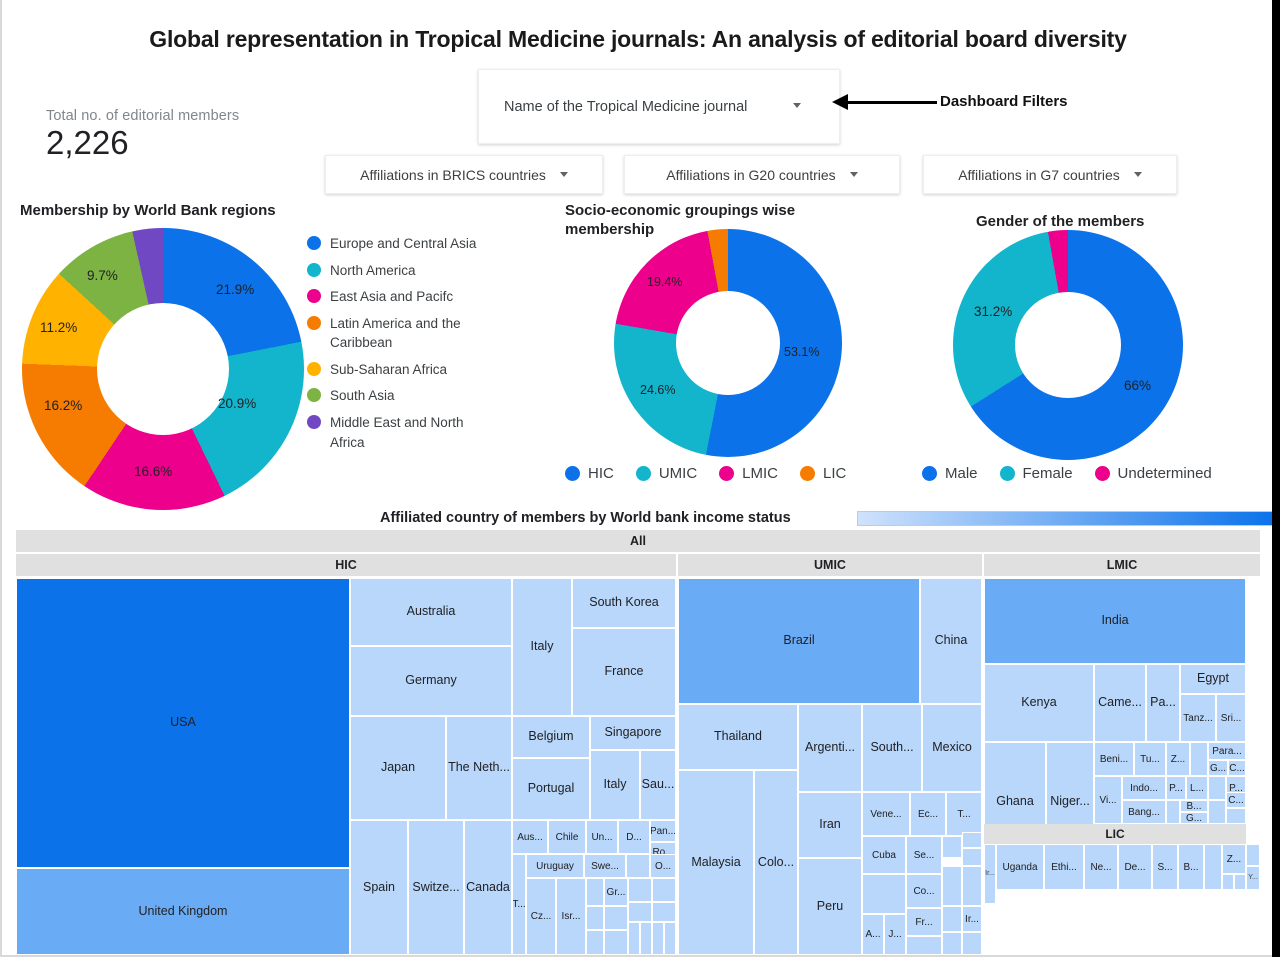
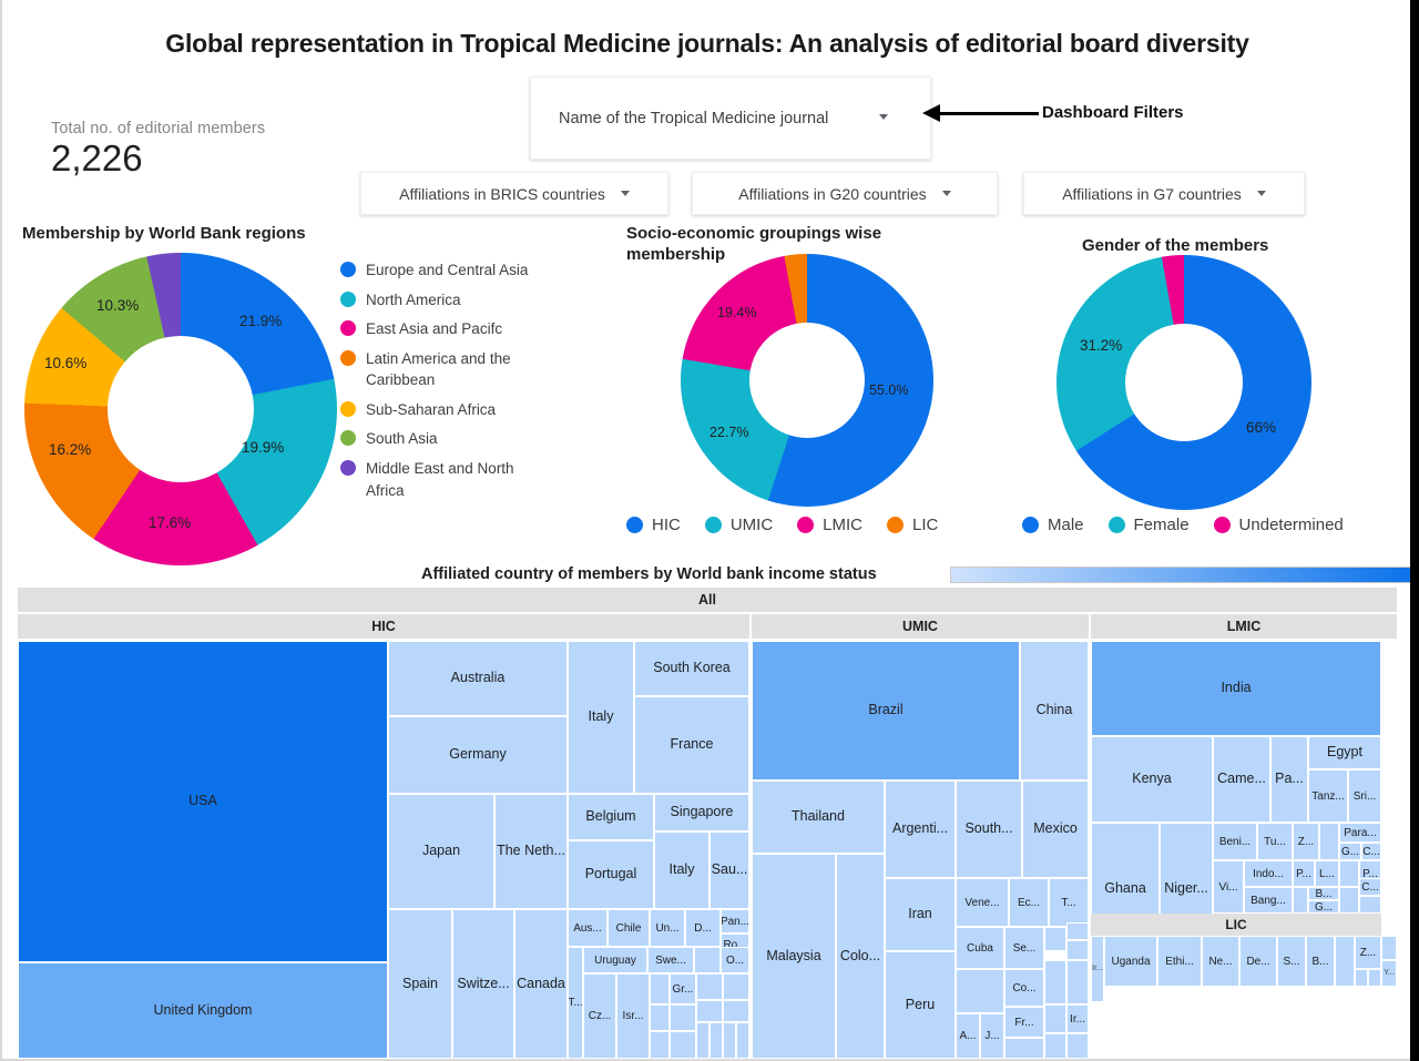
Membership by World Bank regions/North America: 20.9% -> 19.9%
Membership by World Bank regions/East Asia and Pacifc: 16.6% -> 17.6%
Membership by World Bank regions/Sub-Saharan Africa: 11.2% -> 10.6%
Membership by World Bank regions/South Asia: 9.7% -> 10.3%
Socio-economic groupings wise membership/HIC: 53.1% -> 55.0%
Socio-economic groupings wise membership/UMIC: 24.6% -> 22.7%
